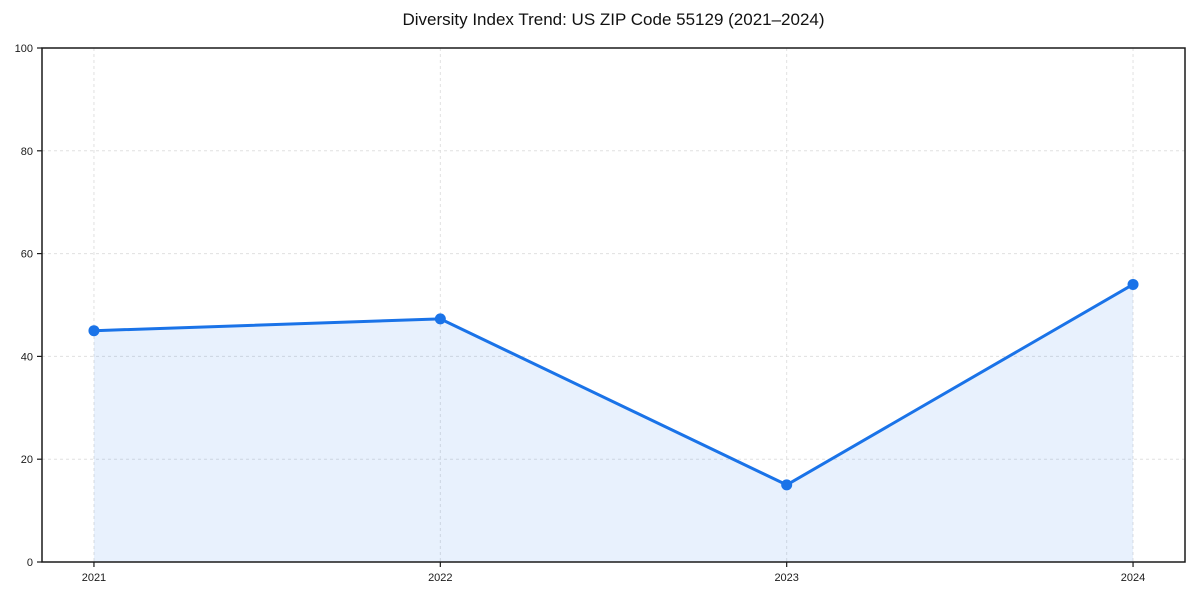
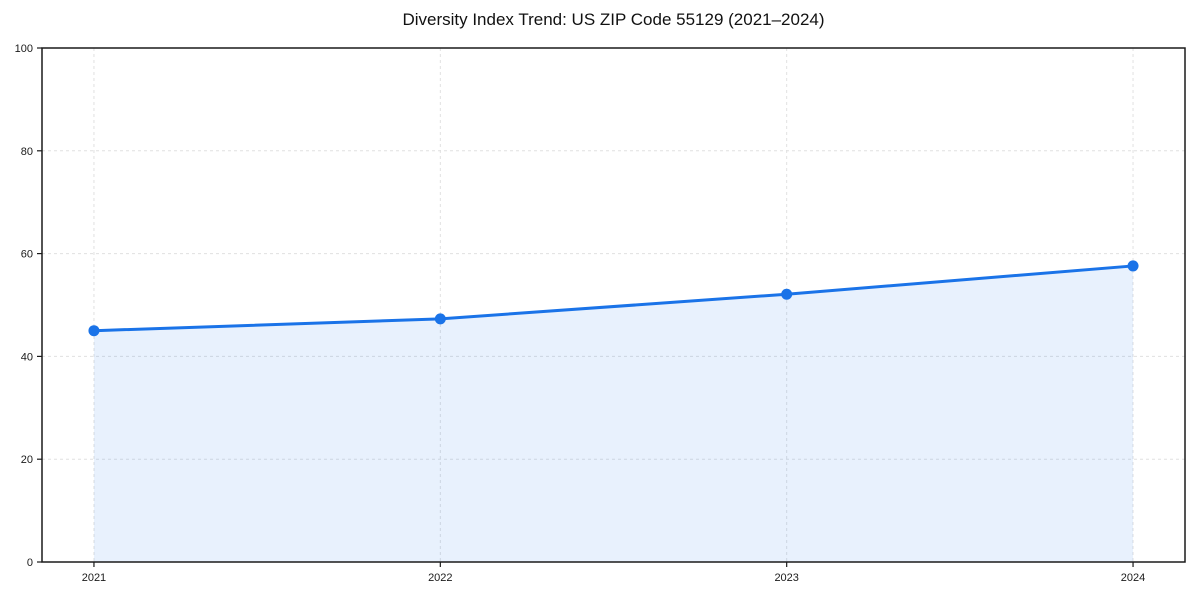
2023: 15 -> 52
2024: 54 -> 58
